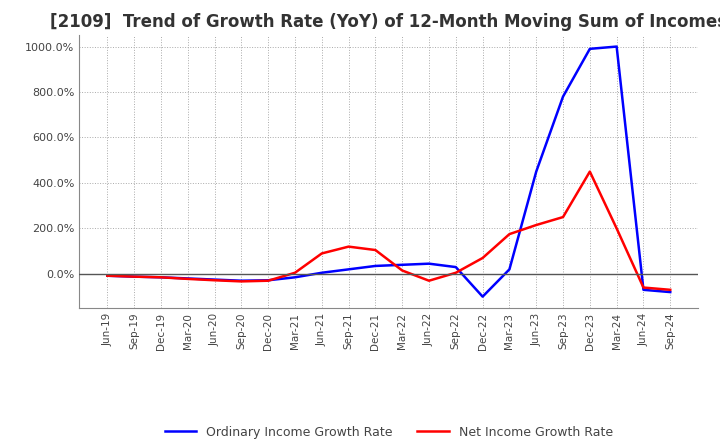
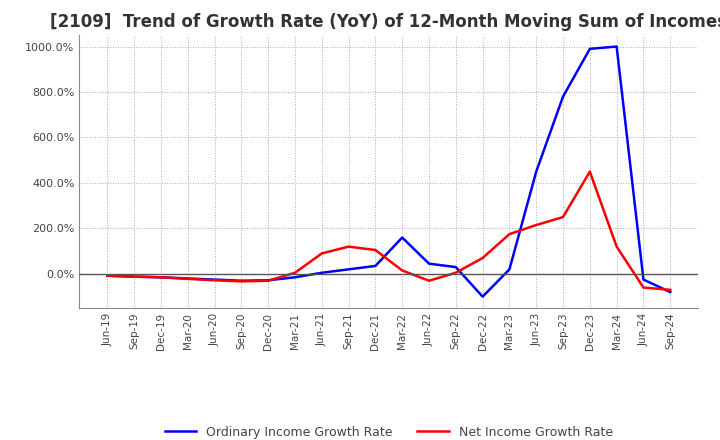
Ordinary Income Growth Rate/Mar-22: 40% -> 160%
Net Income Growth Rate/Mar-24: 200% -> 120%
Ordinary Income Growth Rate/Jun-24: -70% -> -25%
